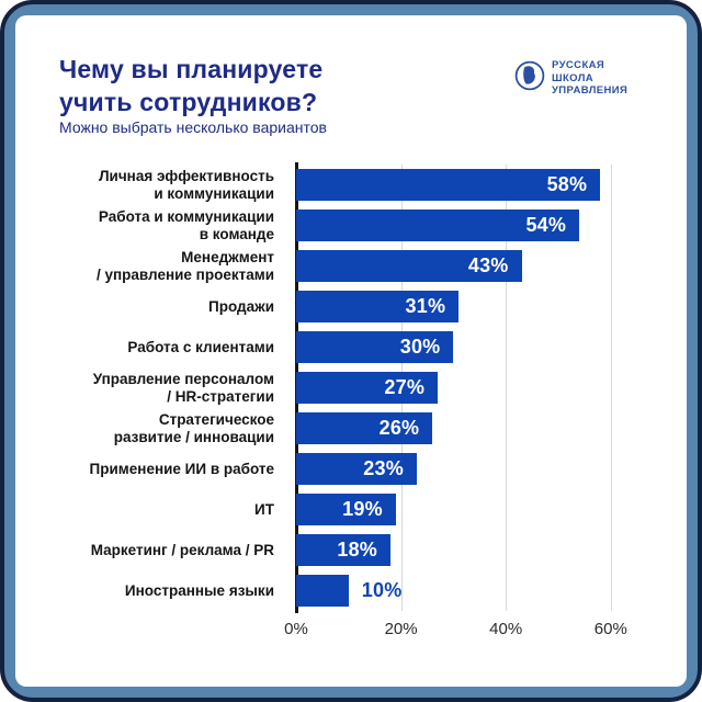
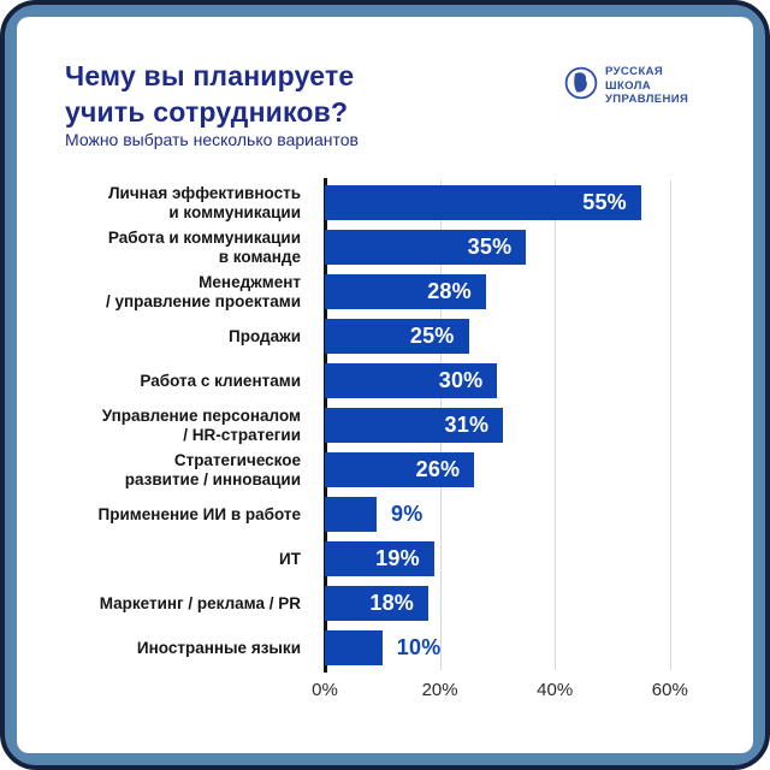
Личная эффективность и коммуникации: 58% -> 55%
Работа и коммуникации в команде: 54% -> 35%
Менеджмент / управление проектами: 43% -> 28%
Продажи: 31% -> 25%
Управление персоналом / HR-стратегии: 27% -> 31%
Применение ИИ в работе: 23% -> 9%
